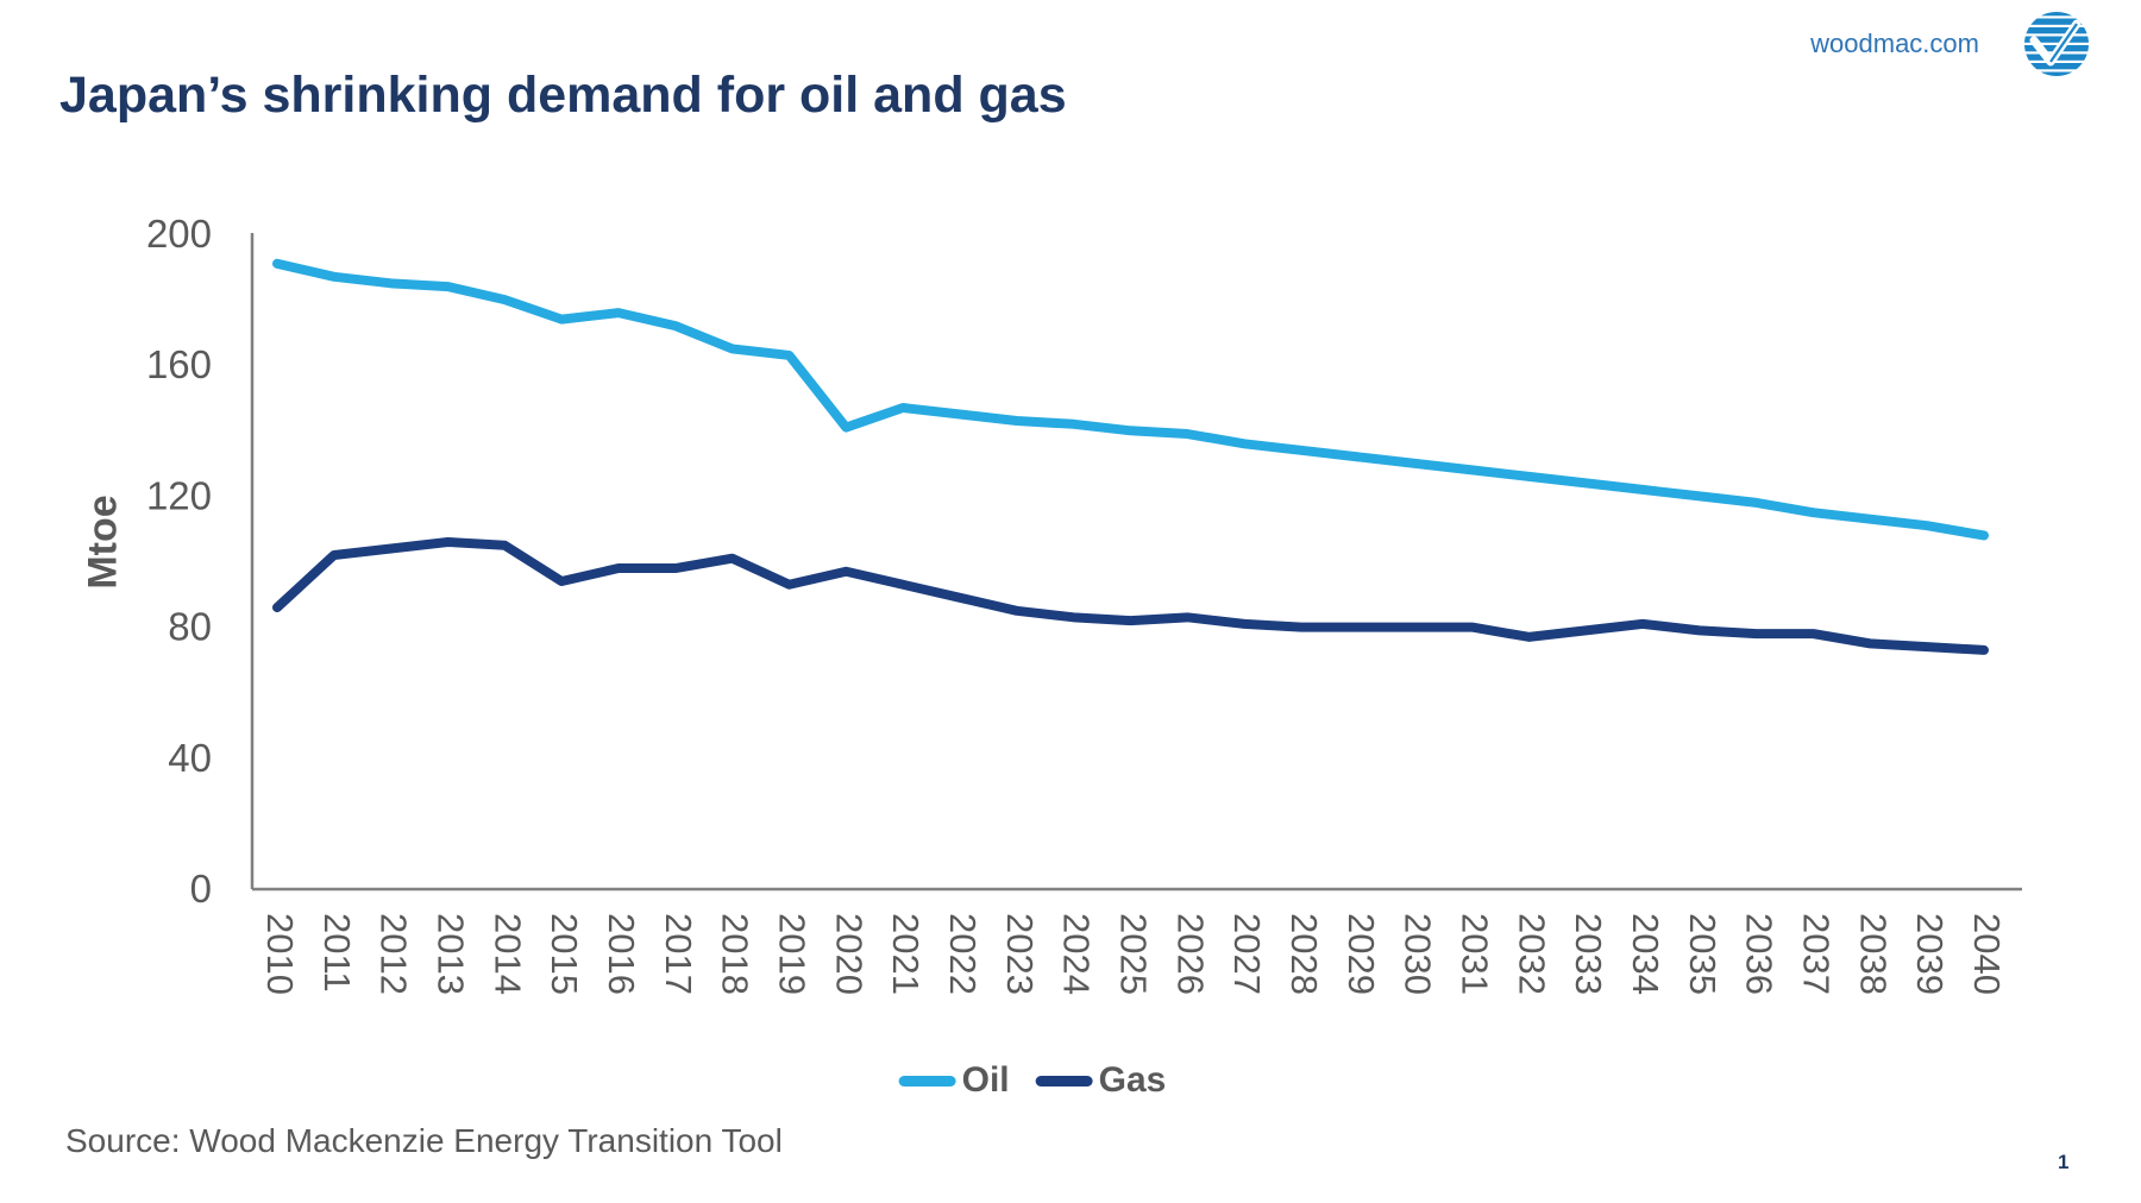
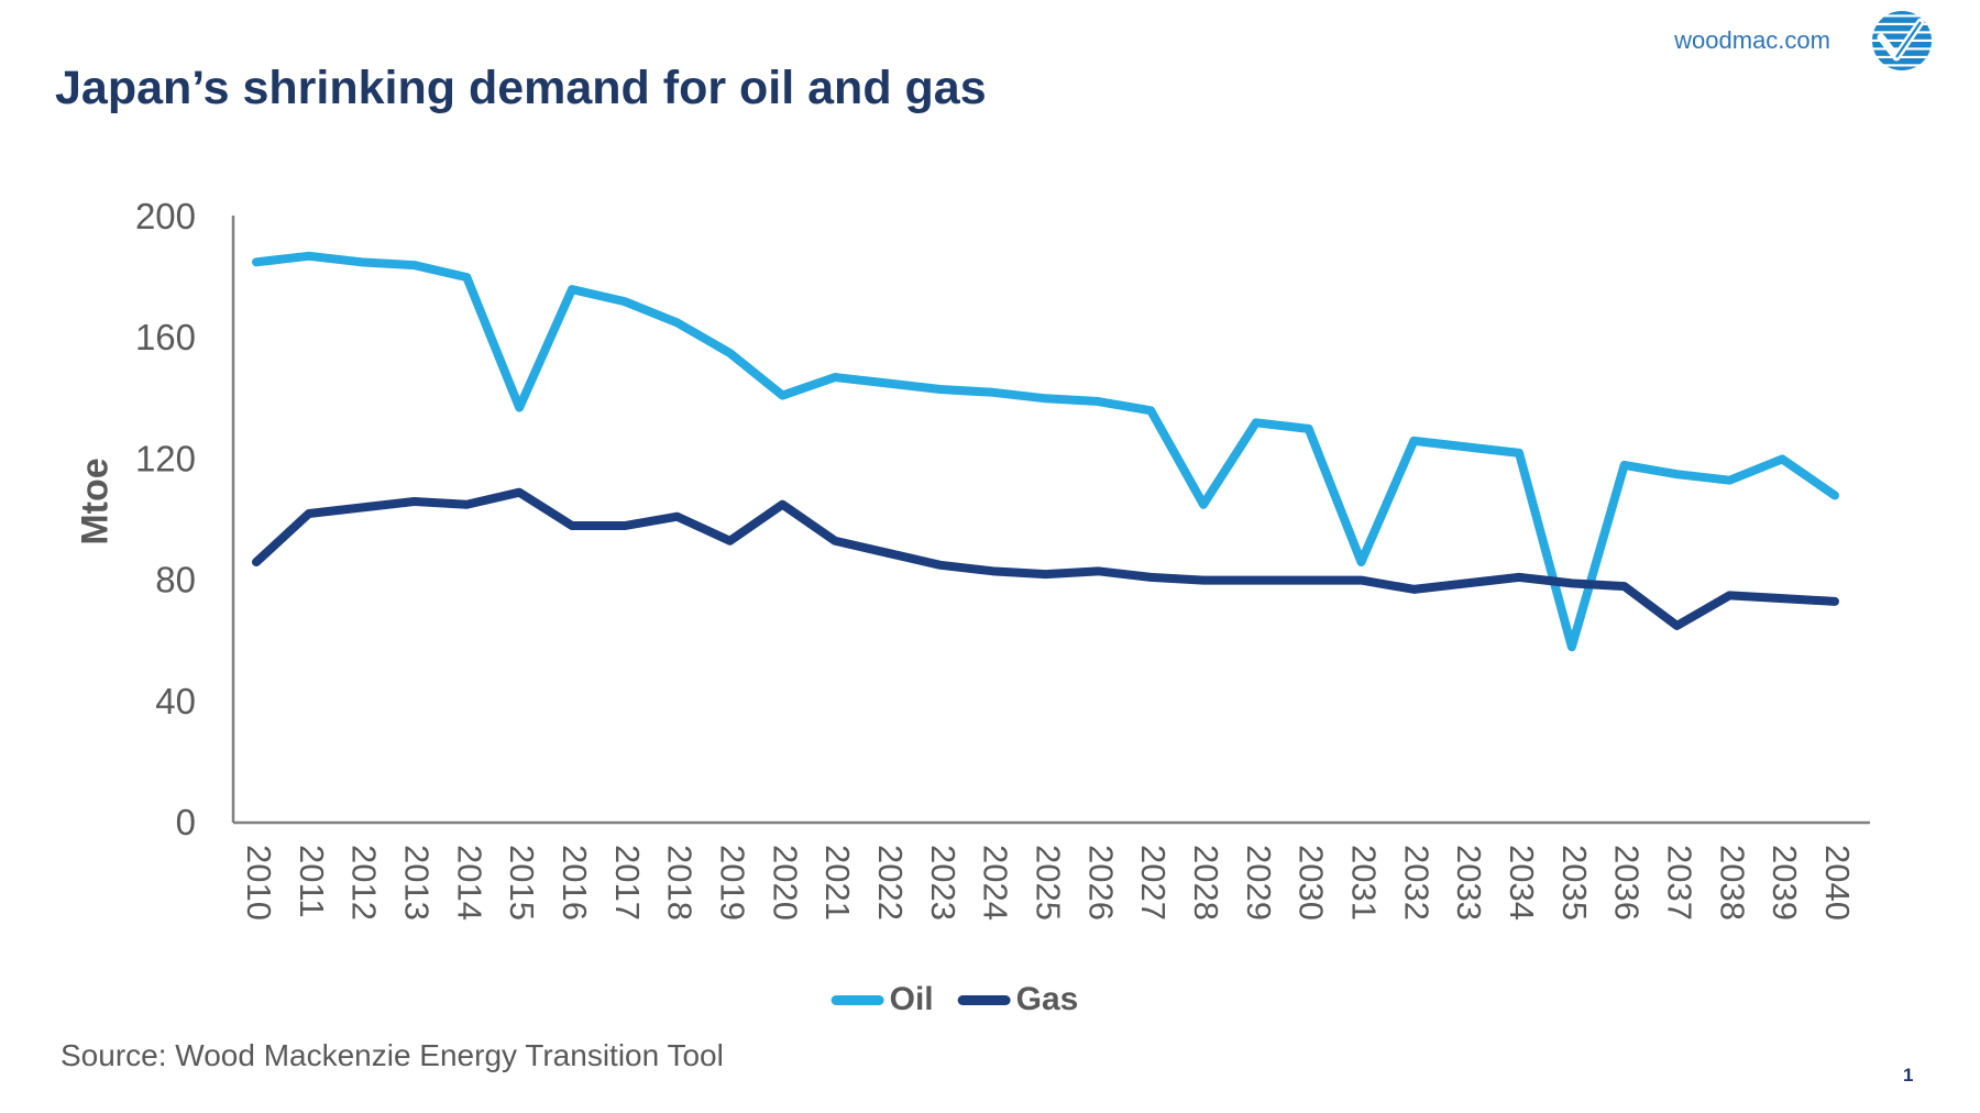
Oil/2010: 191 -> 185
Oil/2015: 174 -> 137
Gas/2015: 94 -> 109
Oil/2019: 163 -> 155
Gas/2020: 97 -> 105
Oil/2028: 134 -> 105
Oil/2031: 128 -> 86
Oil/2035: 120 -> 58
Gas/2037: 78 -> 65
Oil/2039: 111 -> 120
